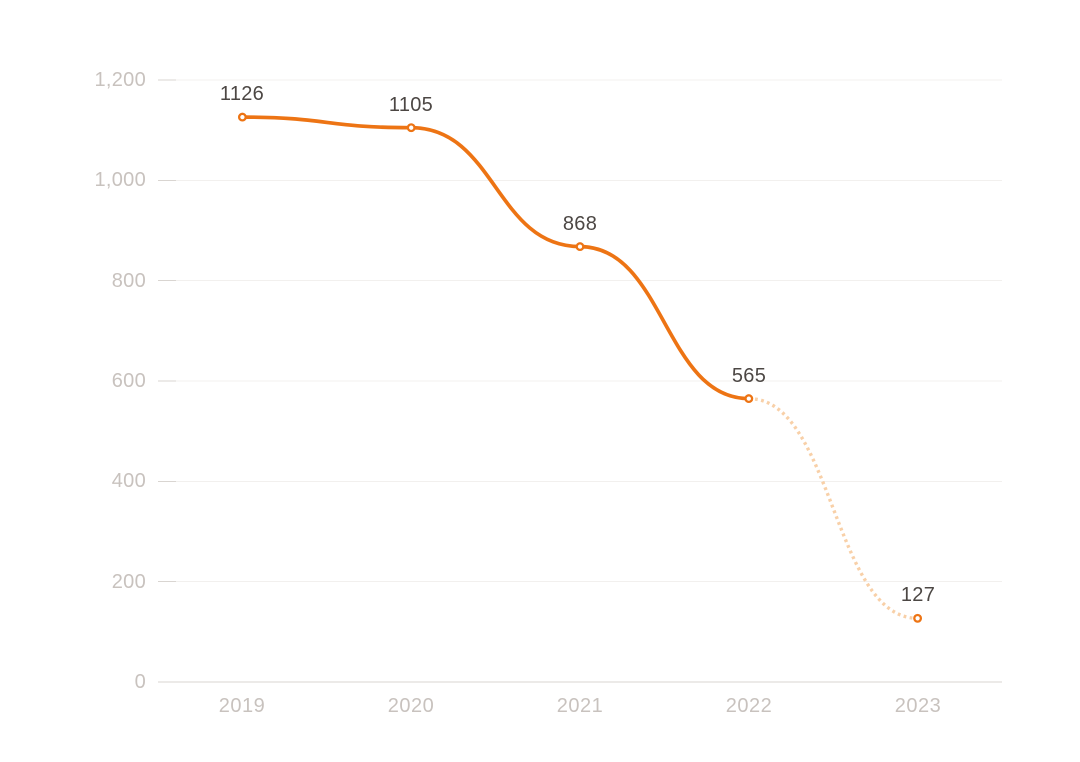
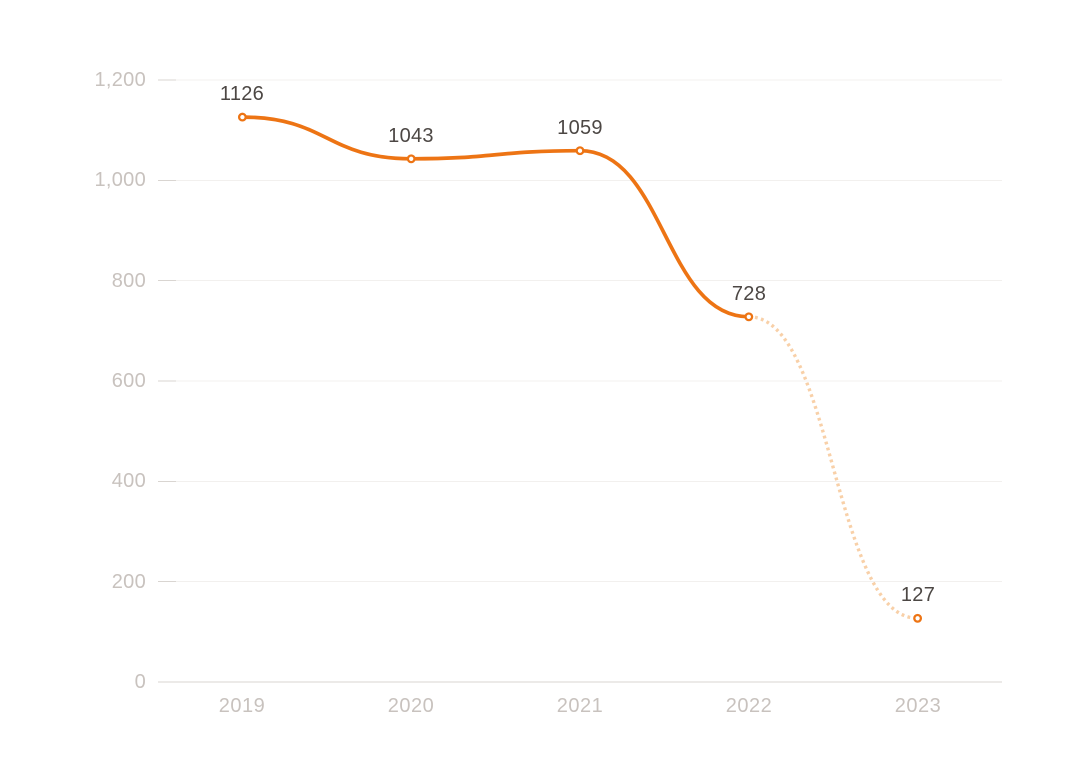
2020: 1105 -> 1043
2021: 868 -> 1059
2022: 565 -> 728
